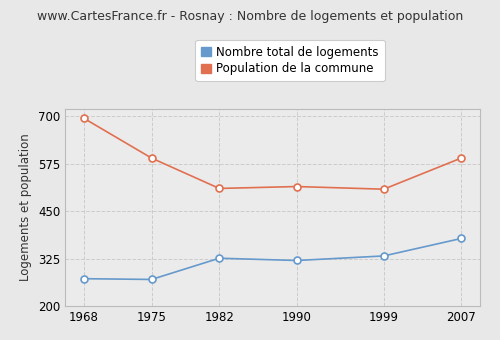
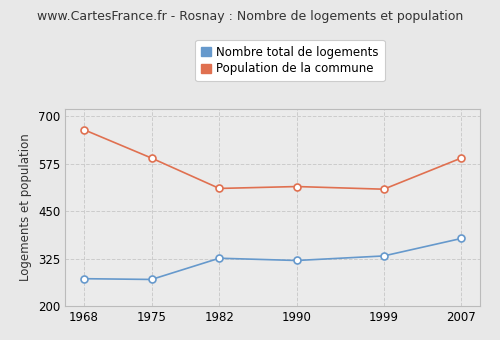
Population de la commune/1968: 695 -> 665
